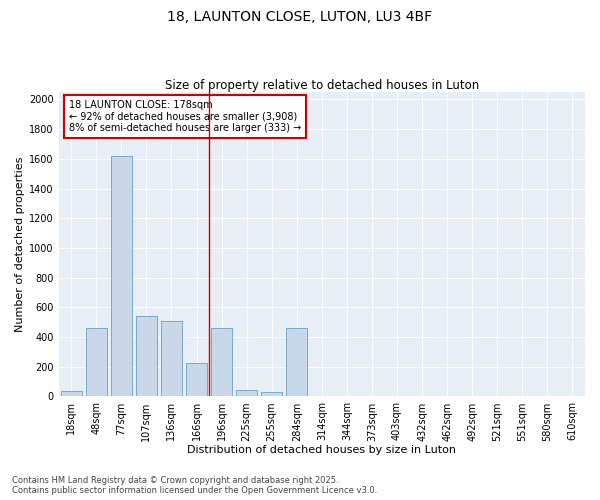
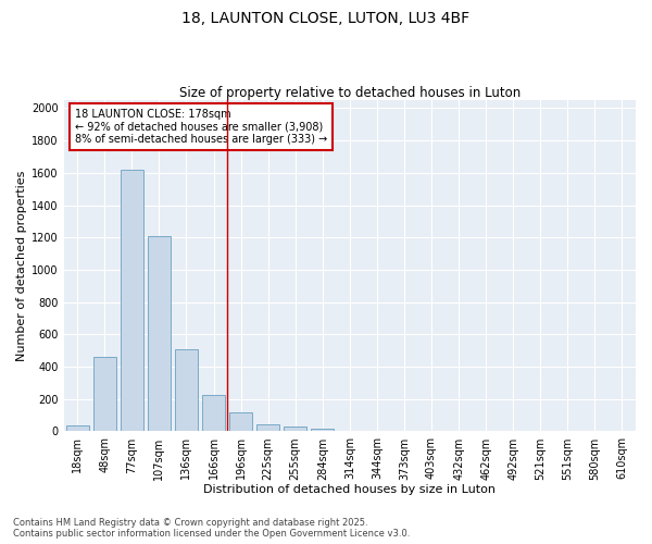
107sqm: 540 -> 1210
196sqm: 460 -> 120
284sqm: 460 -> 20
